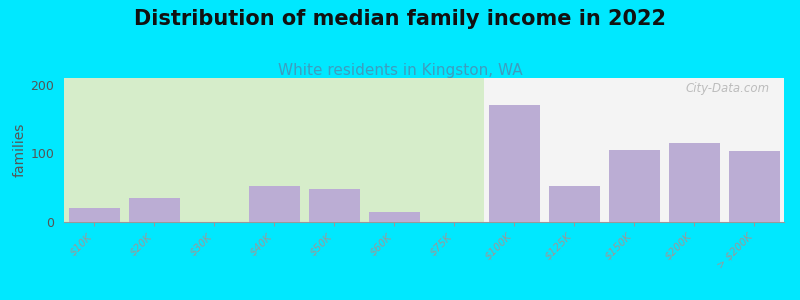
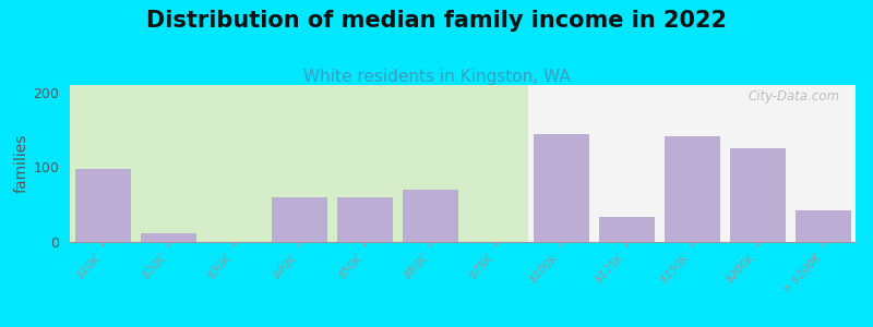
$10K: 20 -> 98
$20K: 35 -> 12
$40K: 52 -> 60
$50K: 48 -> 60
$60K: 15 -> 70
$100K: 170 -> 144
$125K: 52 -> 34
$150K: 105 -> 142
$200K: 115 -> 126
> $200K: 103 -> 42
